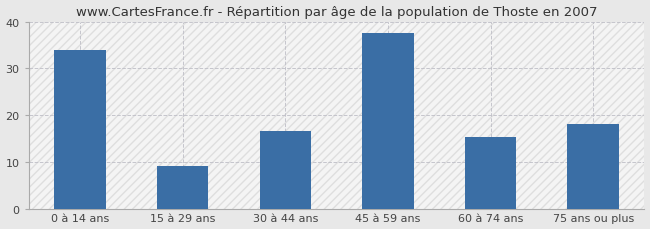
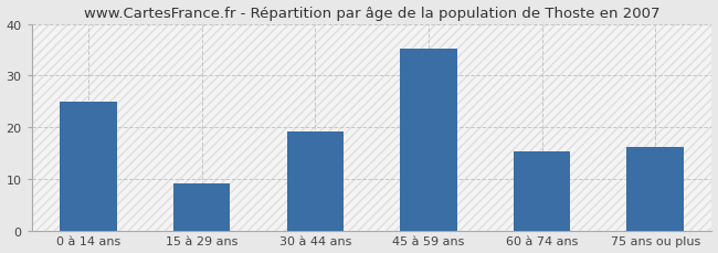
0 à 14 ans: 34.0 -> 25.0
30 à 44 ans: 16.5 -> 19.2
45 à 59 ans: 37.5 -> 35.2
75 ans ou plus: 18.0 -> 16.2
